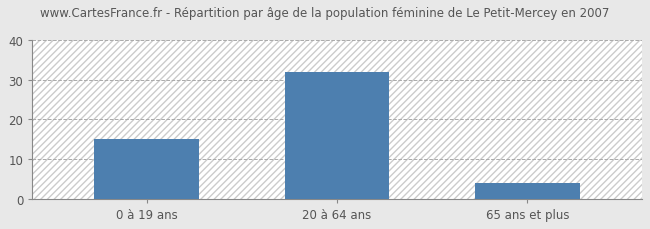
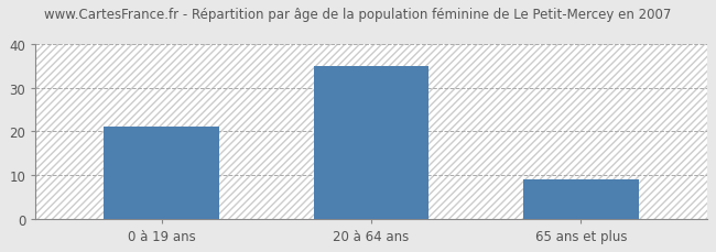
0 à 19 ans: 15 -> 21
20 à 64 ans: 32 -> 35
65 ans et plus: 4 -> 9
